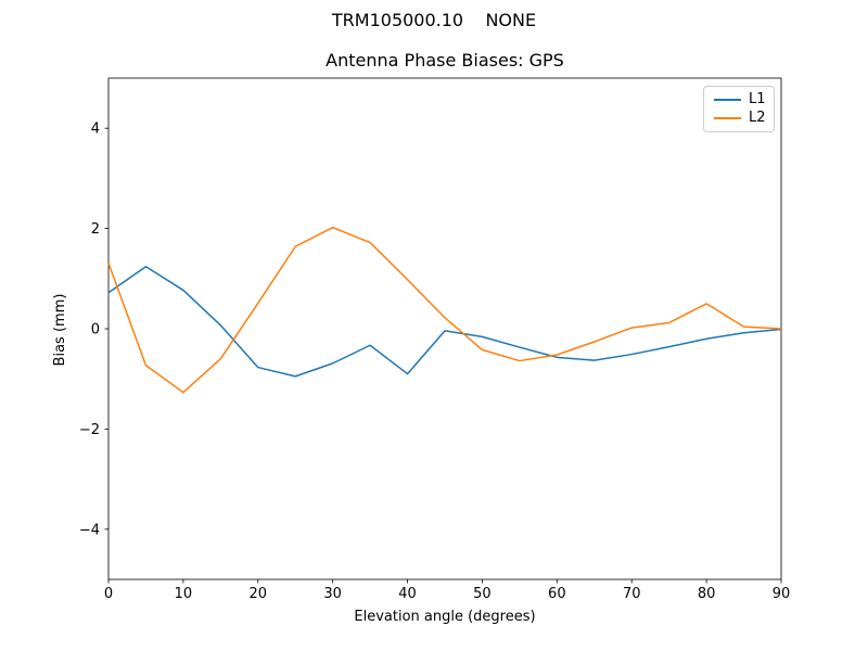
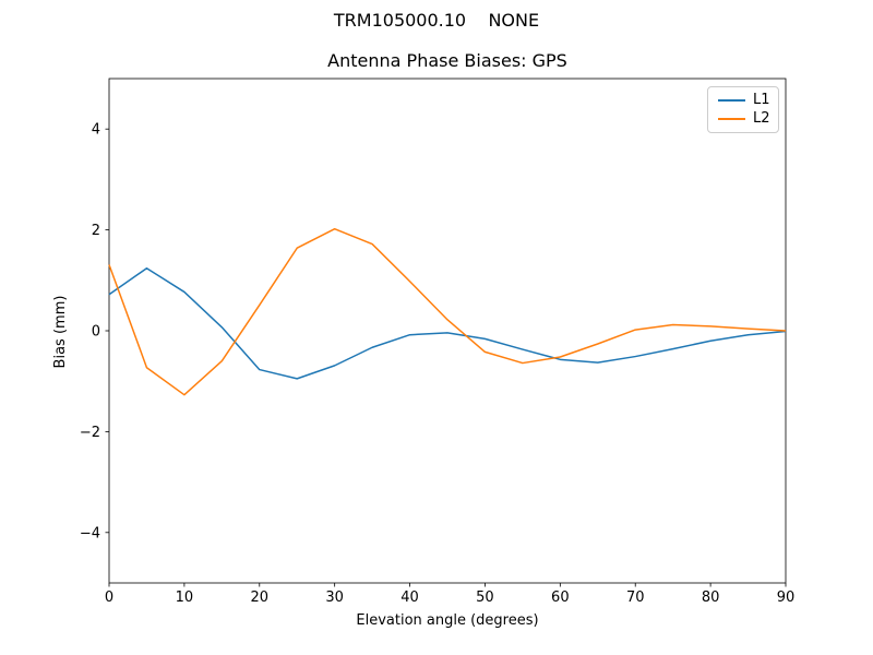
L1/40: -0.9 -> -0.1
L2/80: 0.5 -> 0.1
